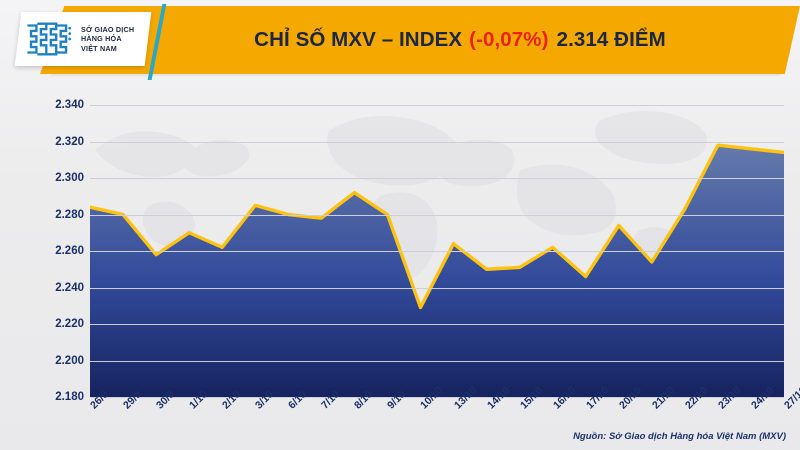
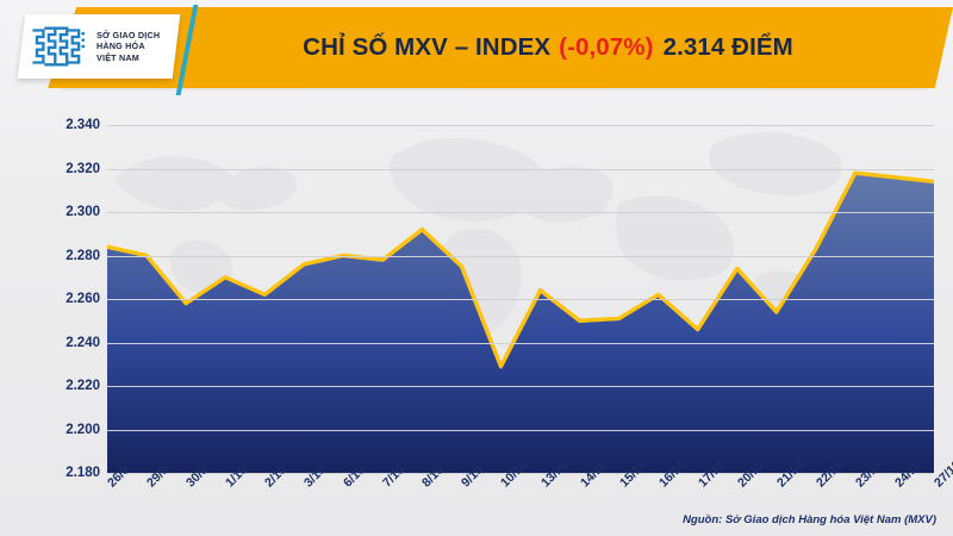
3/10: 2285 -> 2276
9/10: 2280 -> 2275
